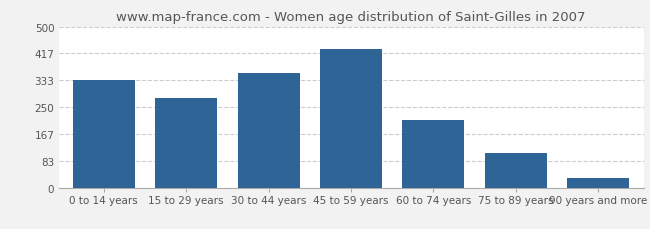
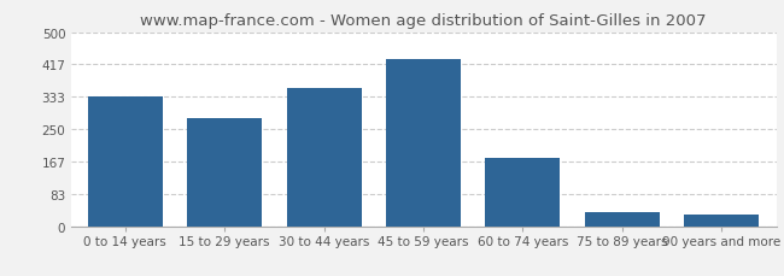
60 to 74 years: 210 -> 175
75 to 89 years: 107 -> 35
